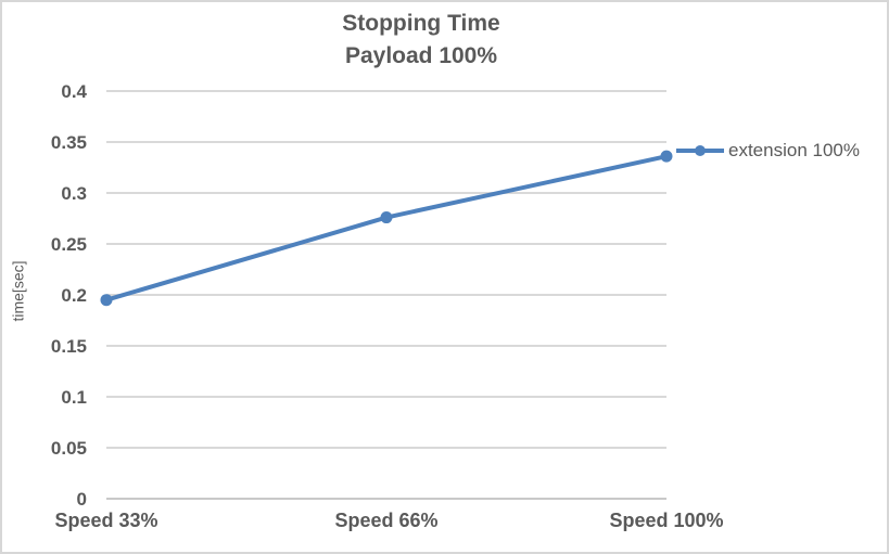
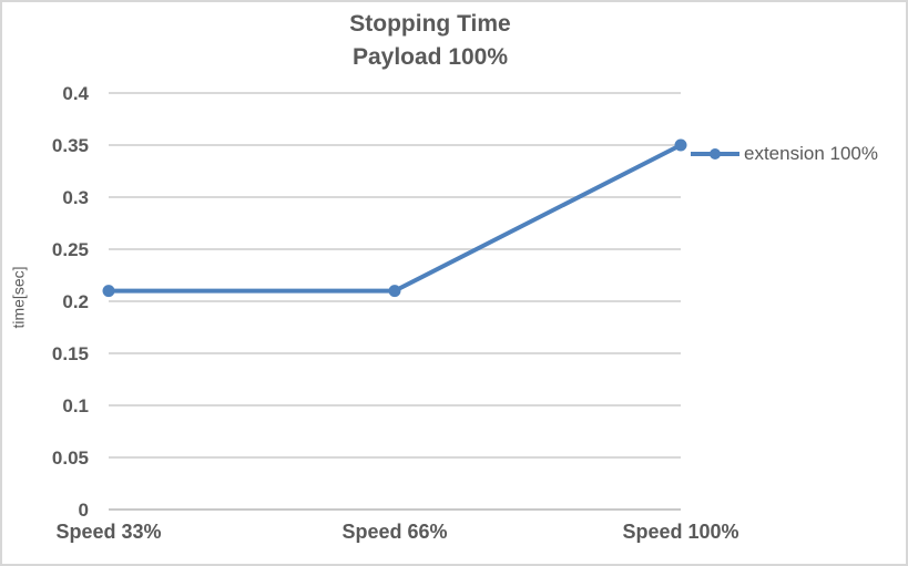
Speed 33%: 0.20 -> 0.21
Speed 66%: 0.28 -> 0.21
Speed 100%: 0.34 -> 0.35
